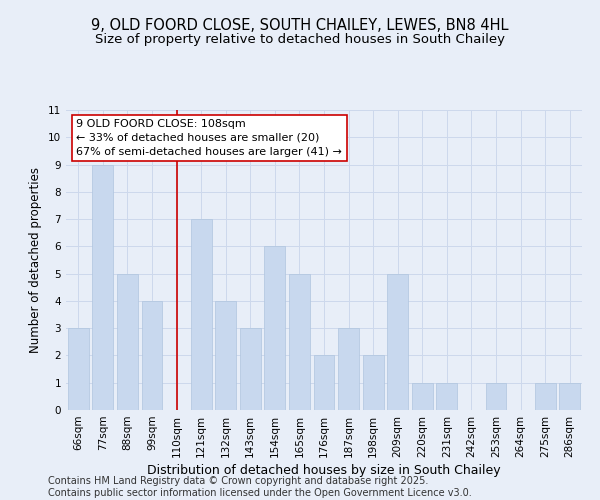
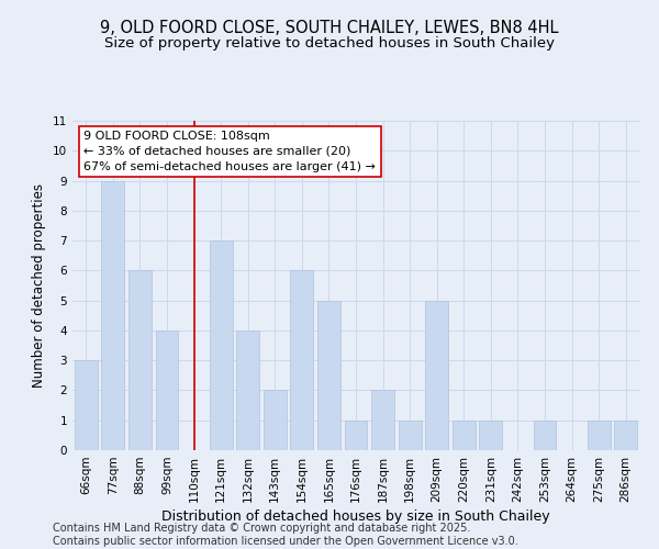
88sqm: 5 -> 6
143sqm: 3 -> 2
176sqm: 2 -> 1
187sqm: 3 -> 2
198sqm: 2 -> 1
